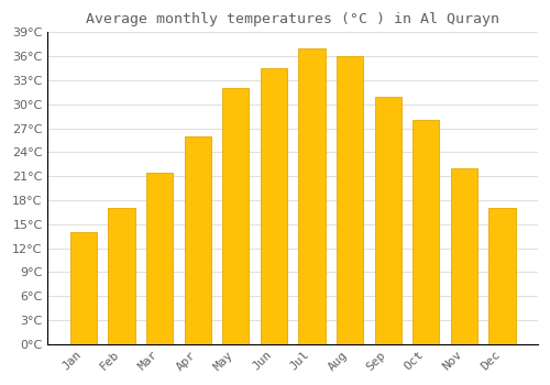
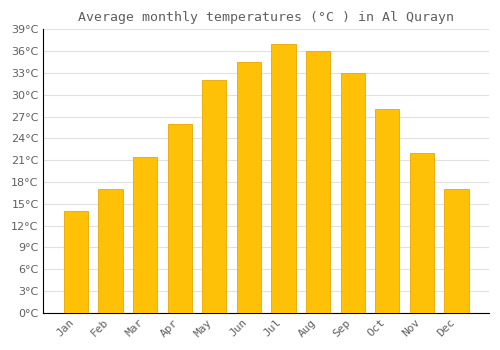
Sep: 31.0°C -> 33.0°C
